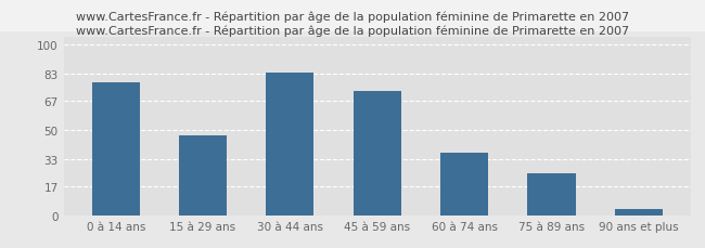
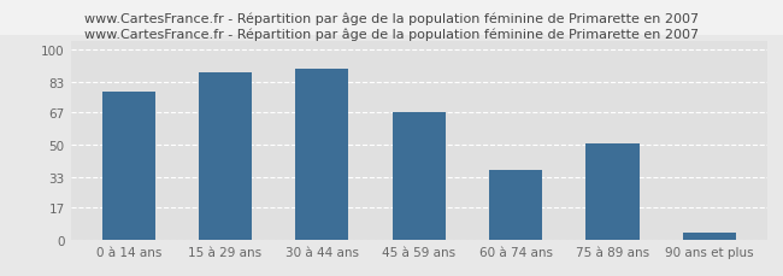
15 à 29 ans: 47 -> 88
30 à 44 ans: 84 -> 90
45 à 59 ans: 73 -> 67
75 à 89 ans: 25 -> 51
